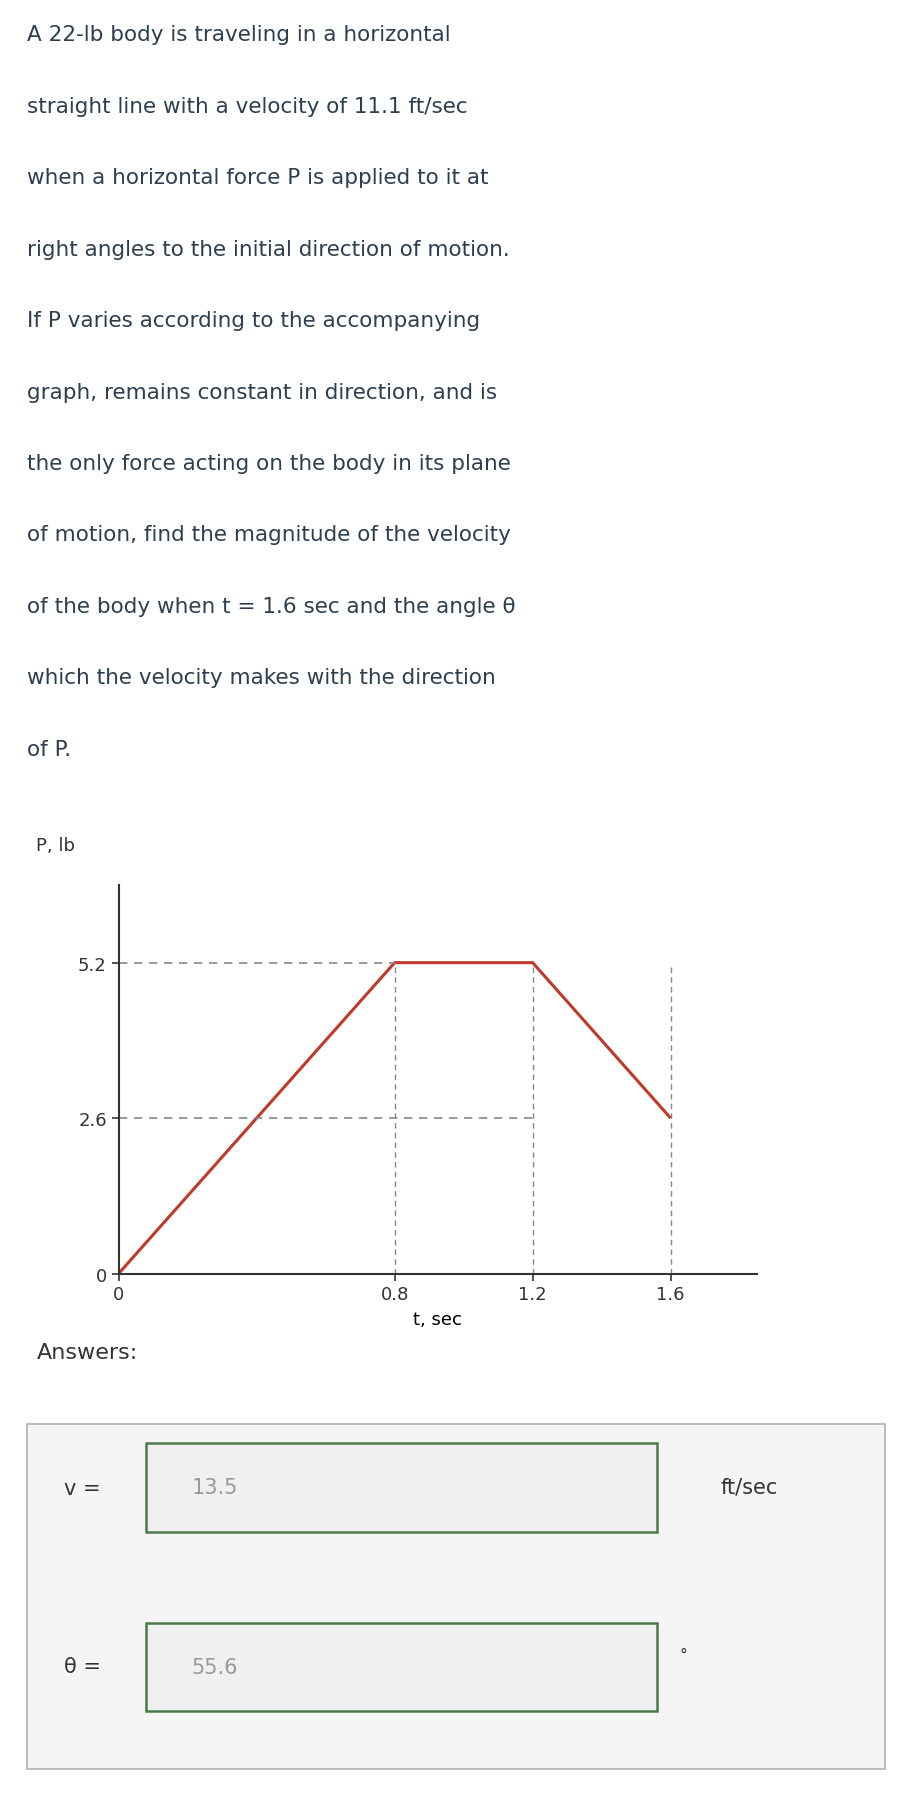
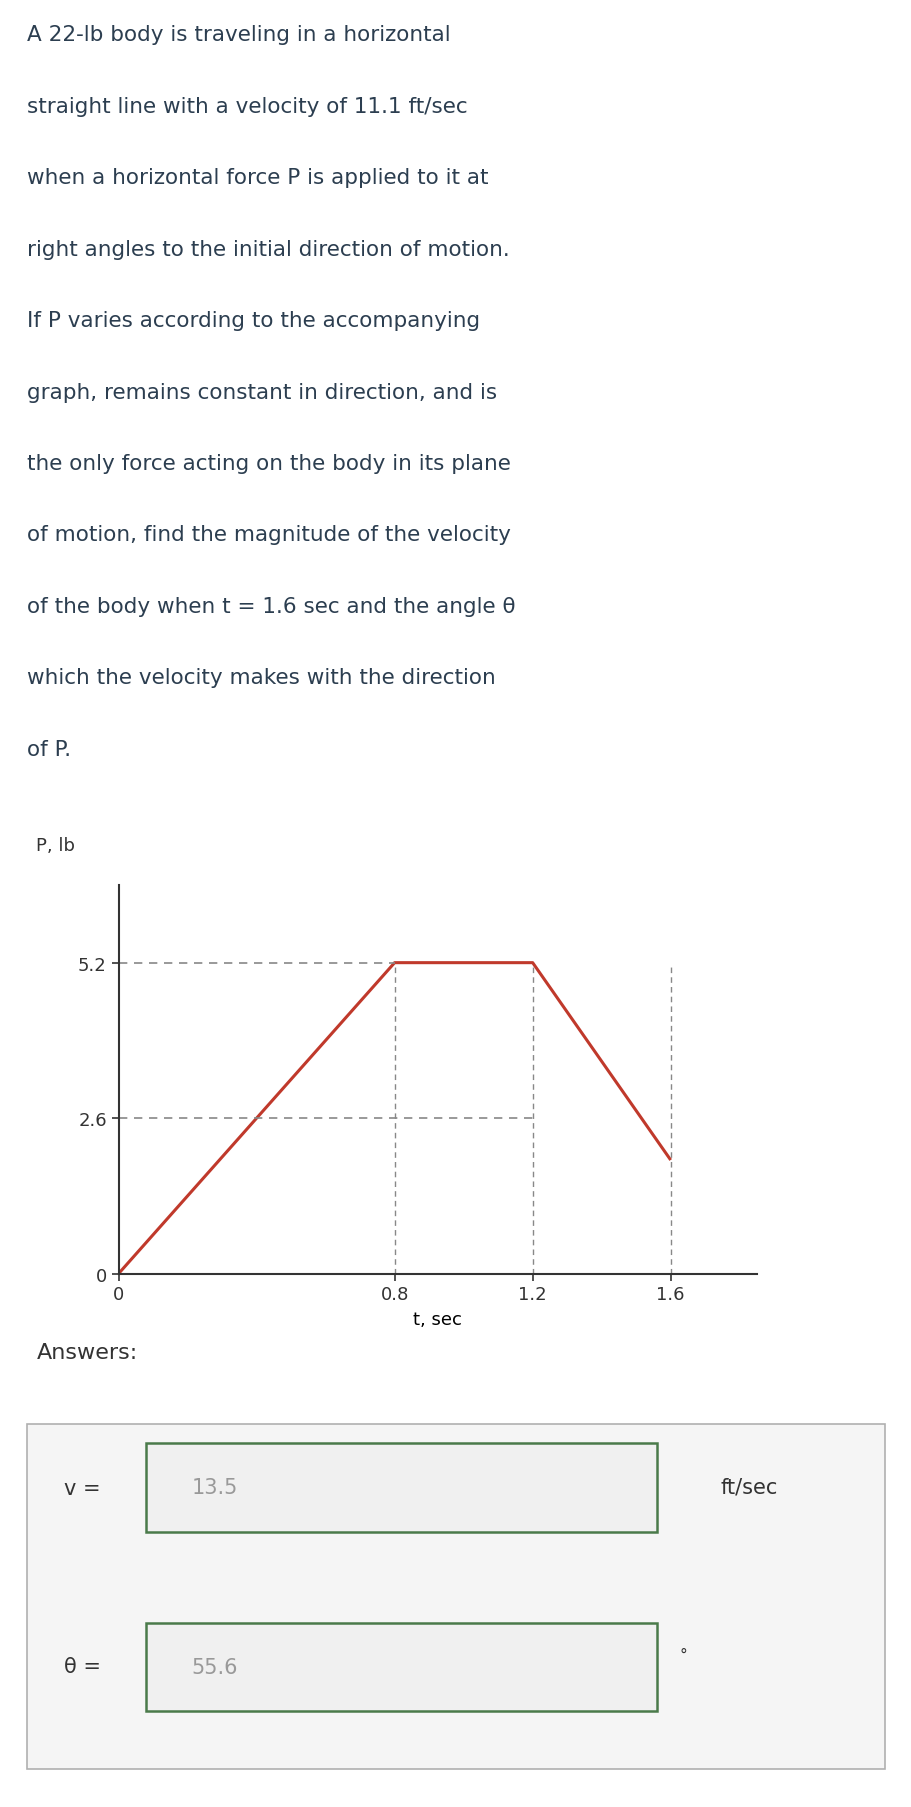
1.6: 2.6 -> 1.9
